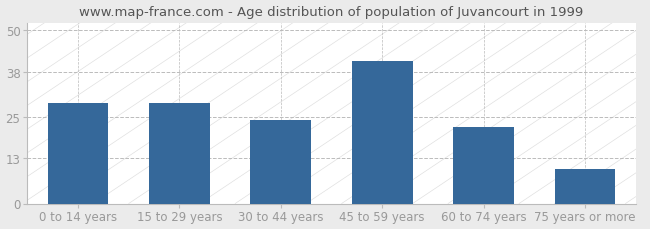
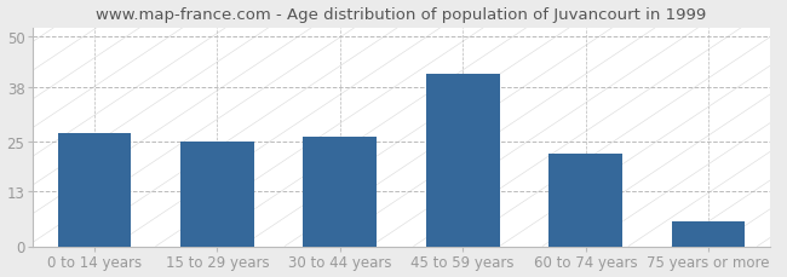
0 to 14 years: 29 -> 27
15 to 29 years: 29 -> 25
30 to 44 years: 24 -> 26
75 years or more: 10 -> 6
